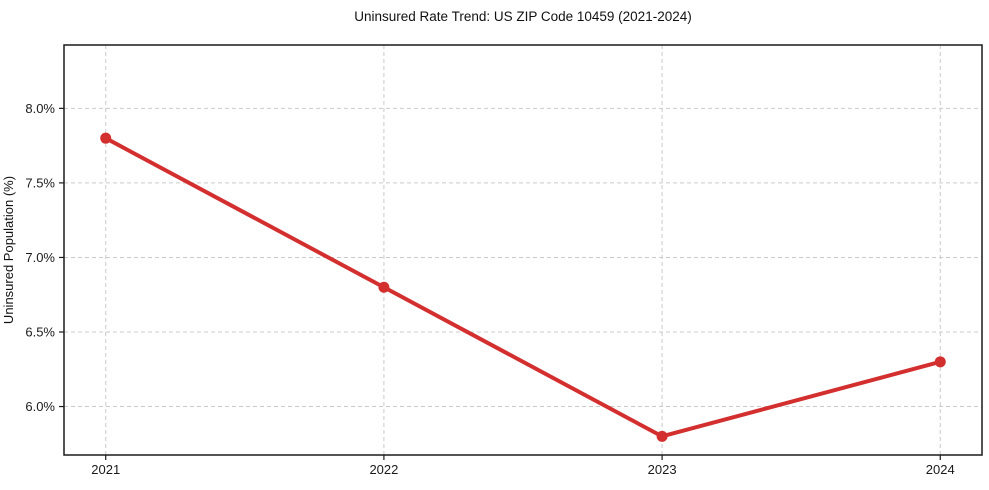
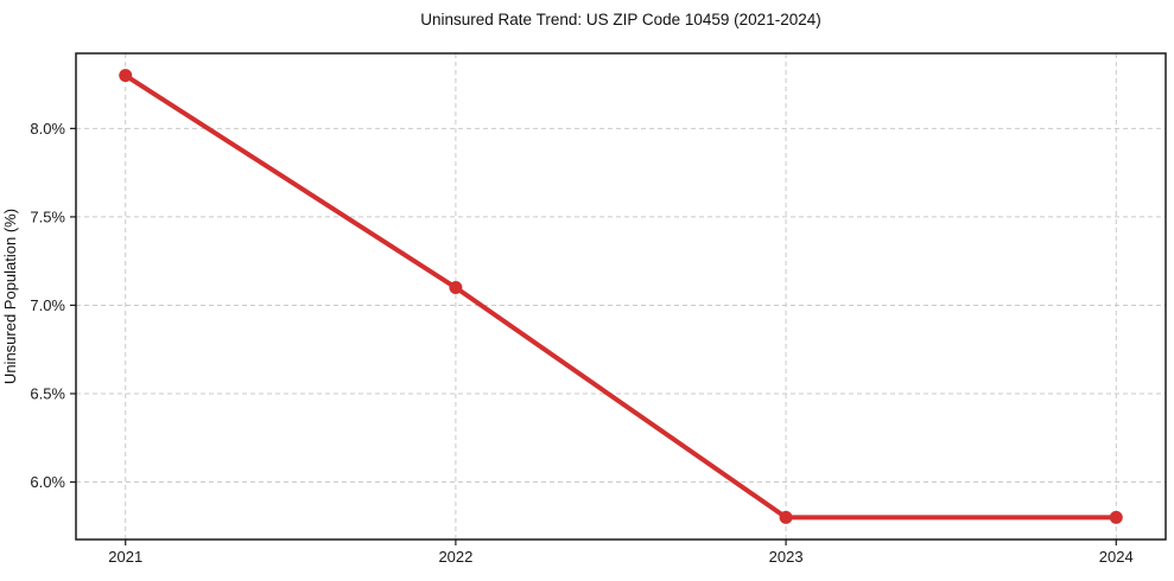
2021: 7.8% -> 8.3%
2022: 6.8% -> 7.1%
2024: 6.3% -> 5.8%
